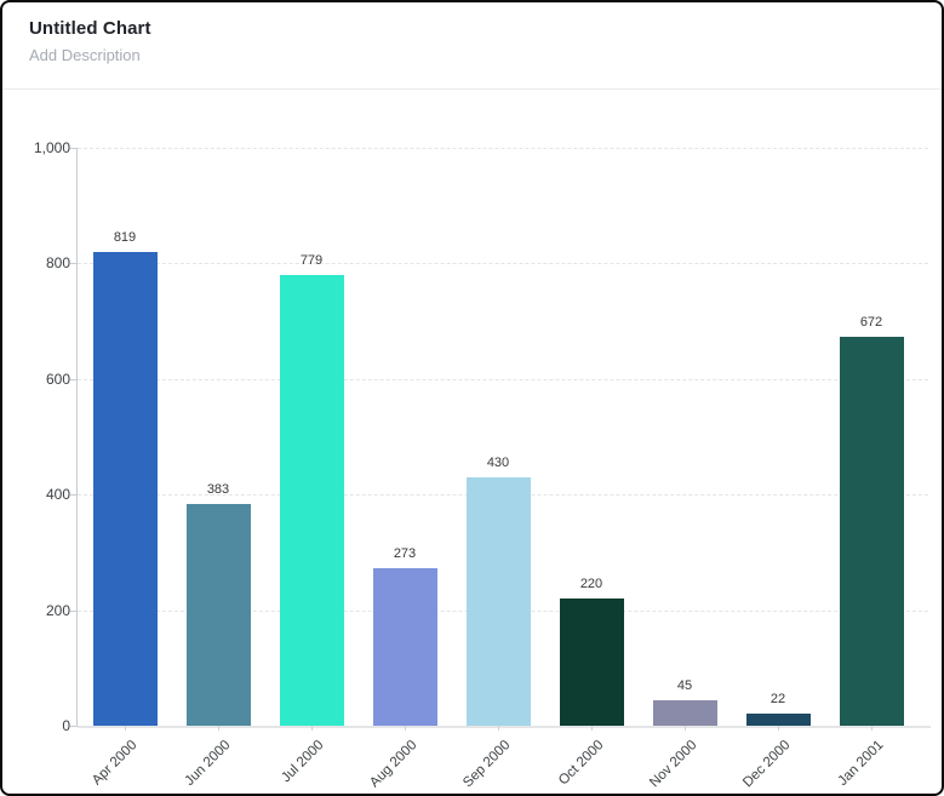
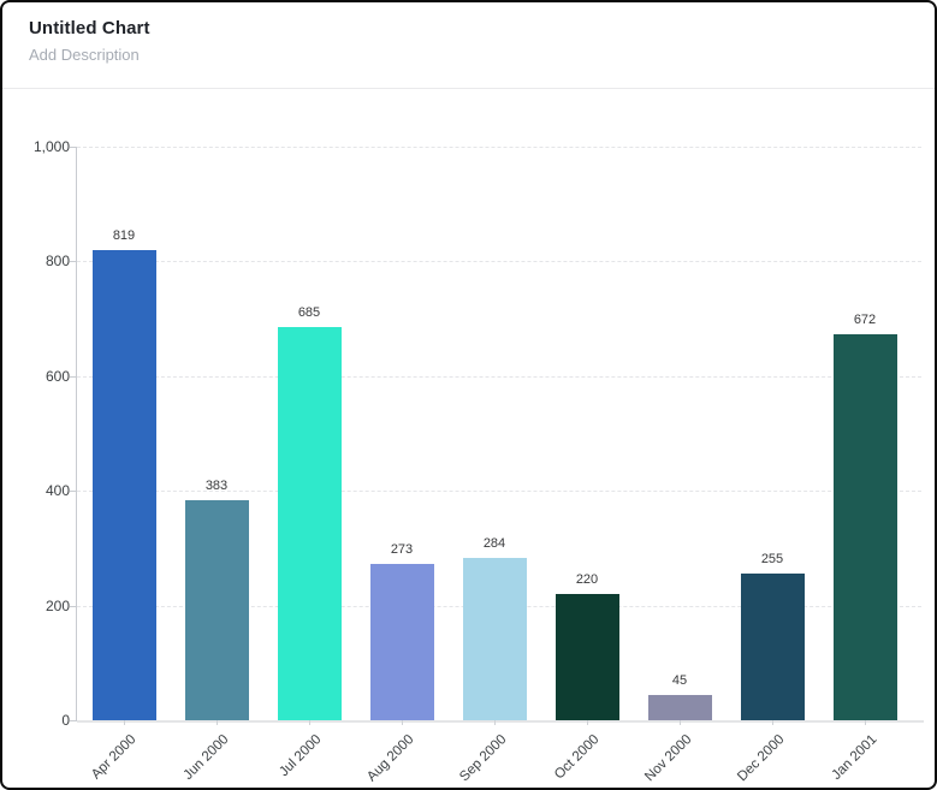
Jul 2000: 779 -> 685
Sep 2000: 430 -> 284
Dec 2000: 22 -> 255
